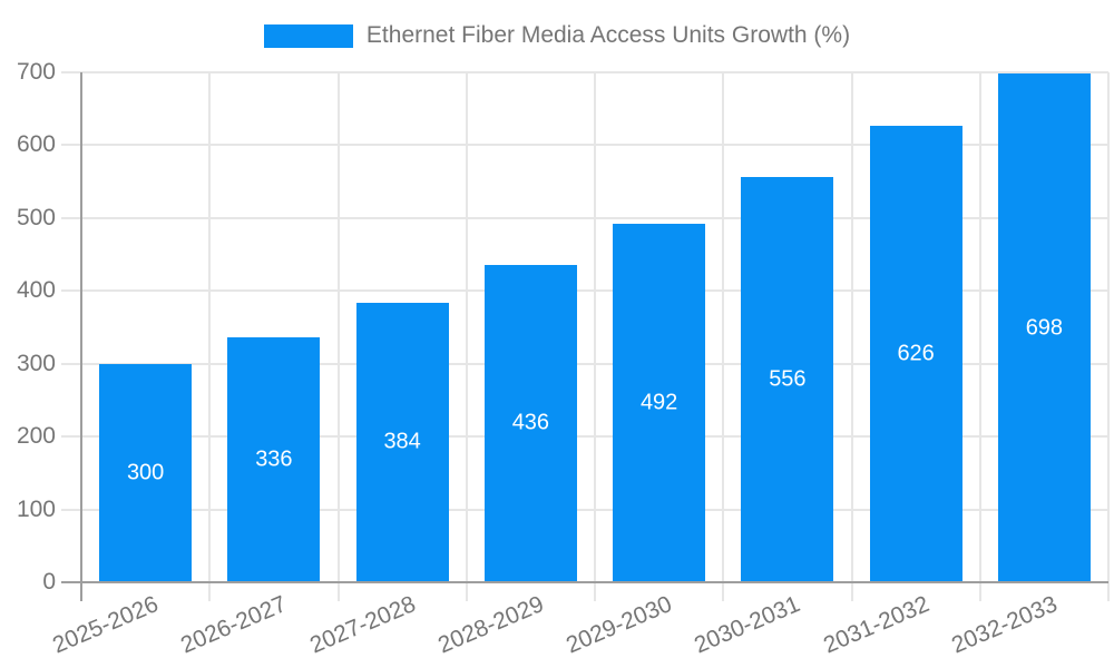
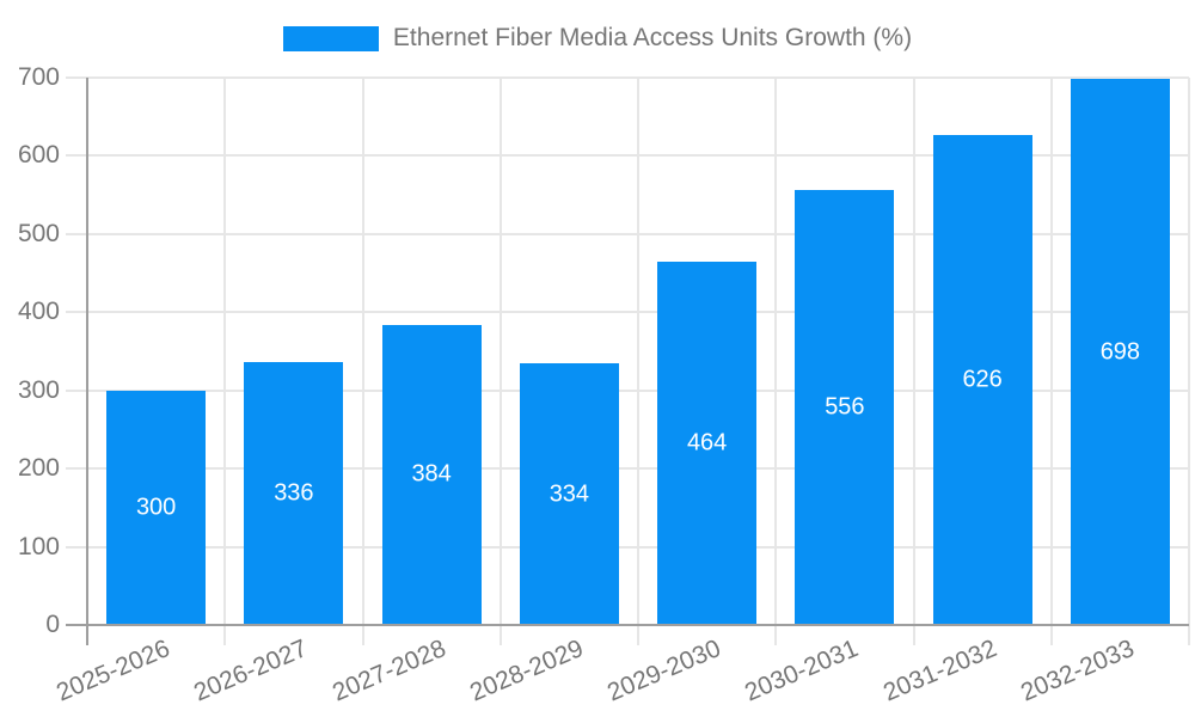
2028-2029: 436 -> 334
2029-2030: 492 -> 464
